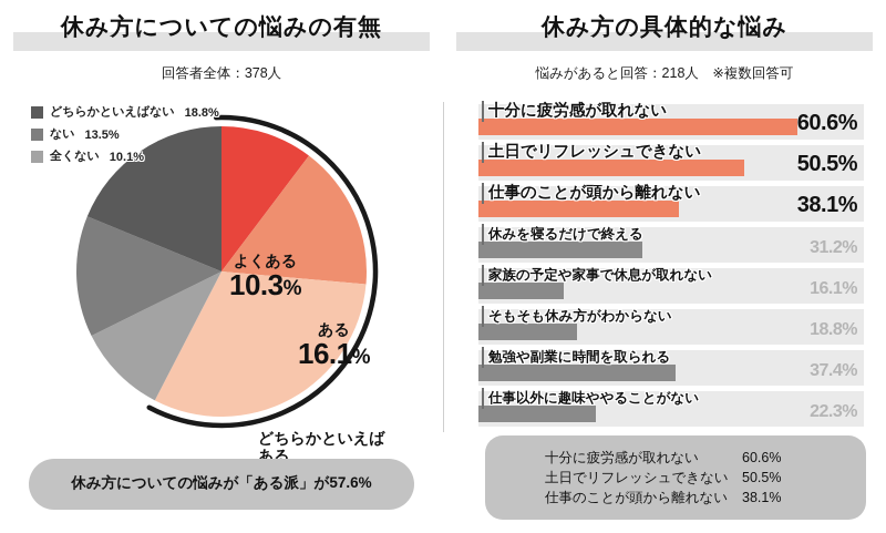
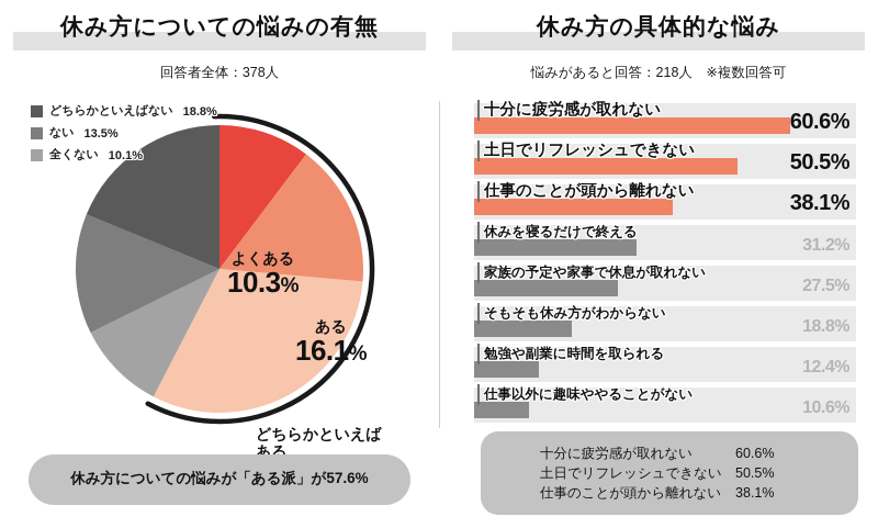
休み方の具体的な悩み/家族の予定や家事で休息が取れない: 16.1% -> 27.5%
休み方の具体的な悩み/勉強や副業に時間を取られる: 37.4% -> 12.4%
休み方の具体的な悩み/仕事以外に趣味ややることがない: 22.3% -> 10.6%
